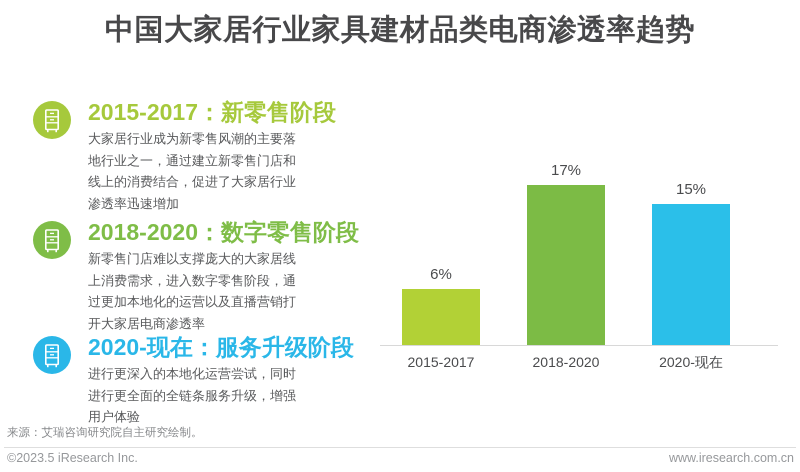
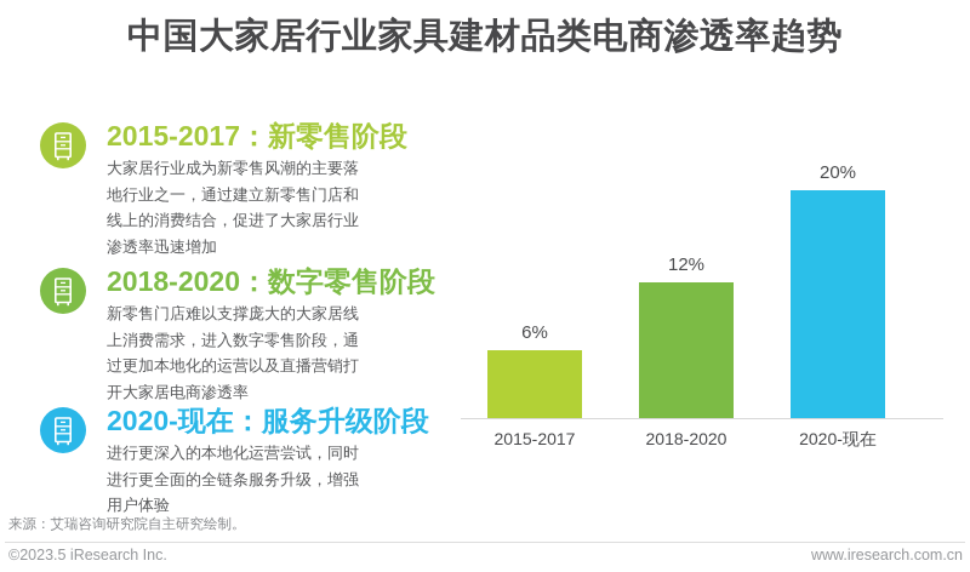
2018-2020: 17% -> 12%
2020-现在: 15% -> 20%
